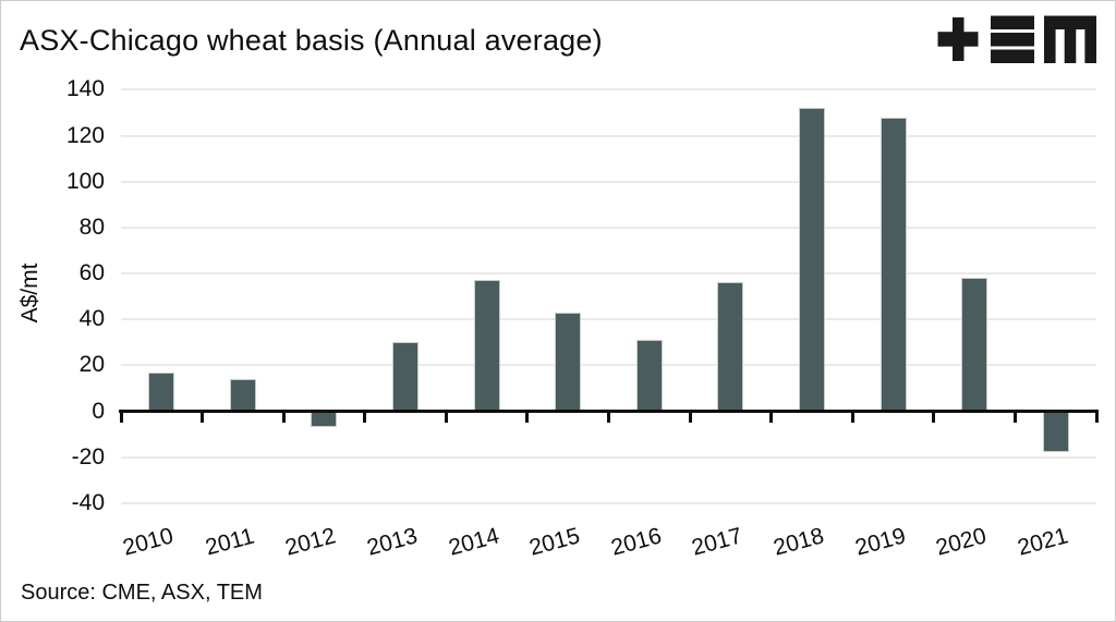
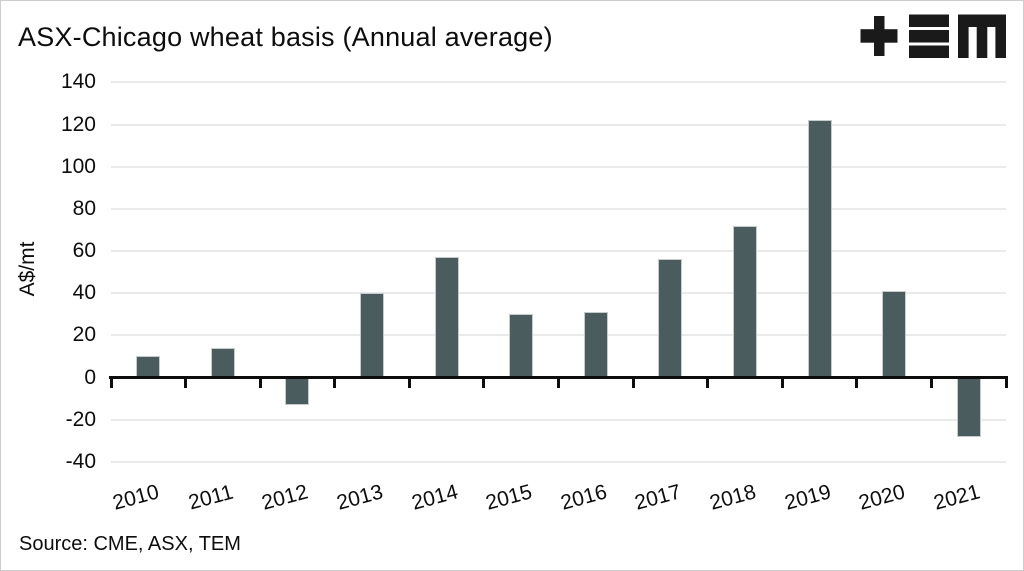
2010: 17 -> 10
2012: -7 -> -13
2013: 30 -> 40
2015: 43 -> 30
2018: 132 -> 72
2019: 128 -> 122
2020: 58 -> 41
2021: -18 -> -28
